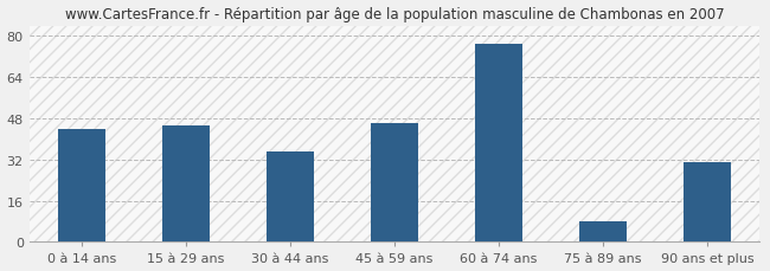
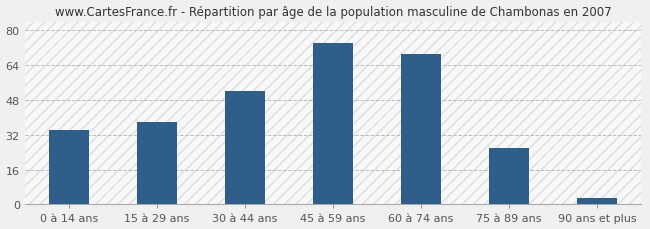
0 à 14 ans: 44 -> 34
15 à 29 ans: 45 -> 38
30 à 44 ans: 35 -> 52
45 à 59 ans: 46 -> 74
60 à 74 ans: 77 -> 69
75 à 89 ans: 8 -> 26
90 ans et plus: 31 -> 3
